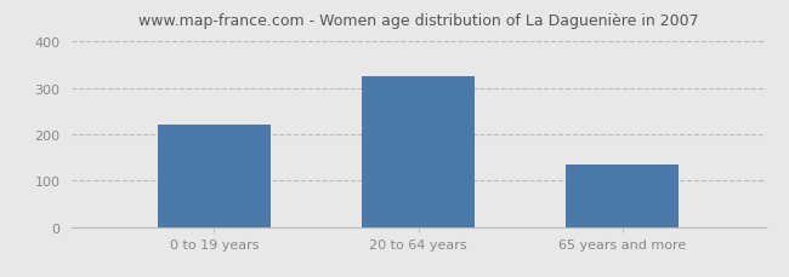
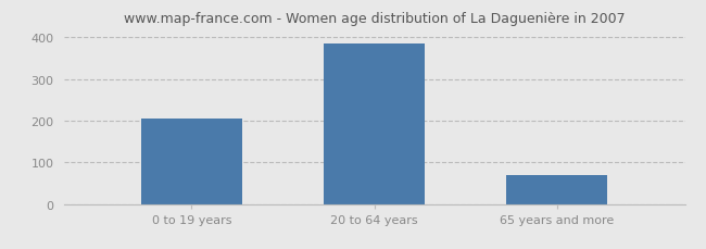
0 to 19 years: 220 -> 205
20 to 64 years: 325 -> 385
65 years and more: 135 -> 70
